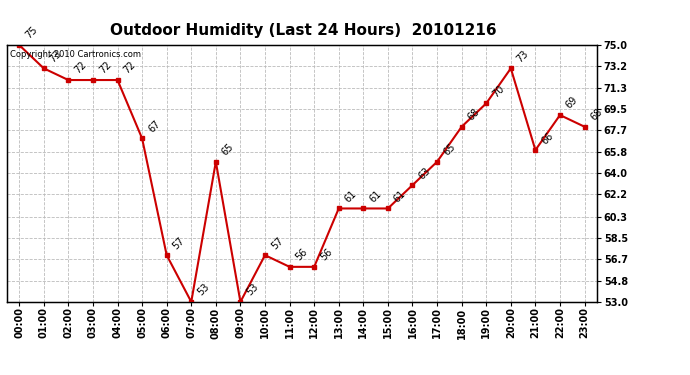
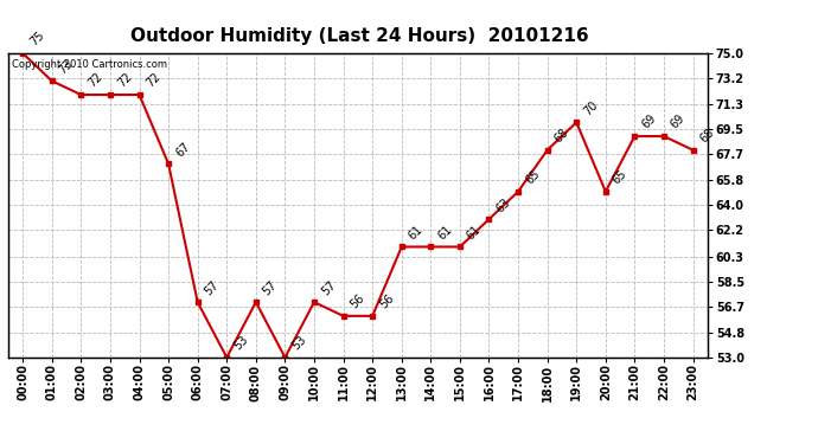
08:00: 65 -> 57
20:00: 73 -> 65
21:00: 66 -> 69
